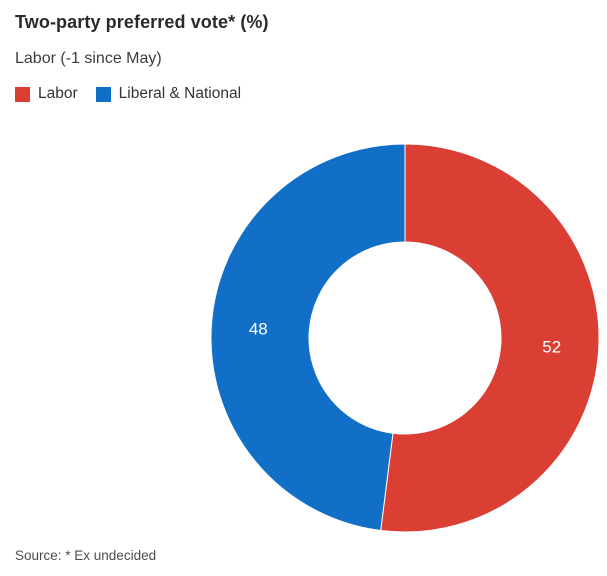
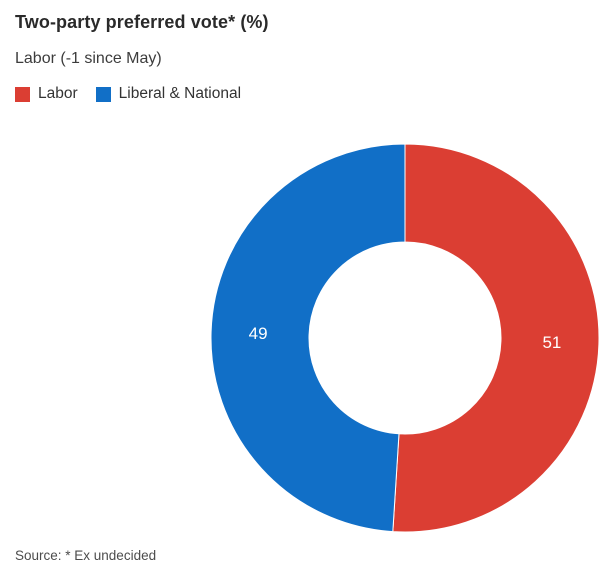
Labor: 52 -> 51
Liberal & National: 48 -> 49
